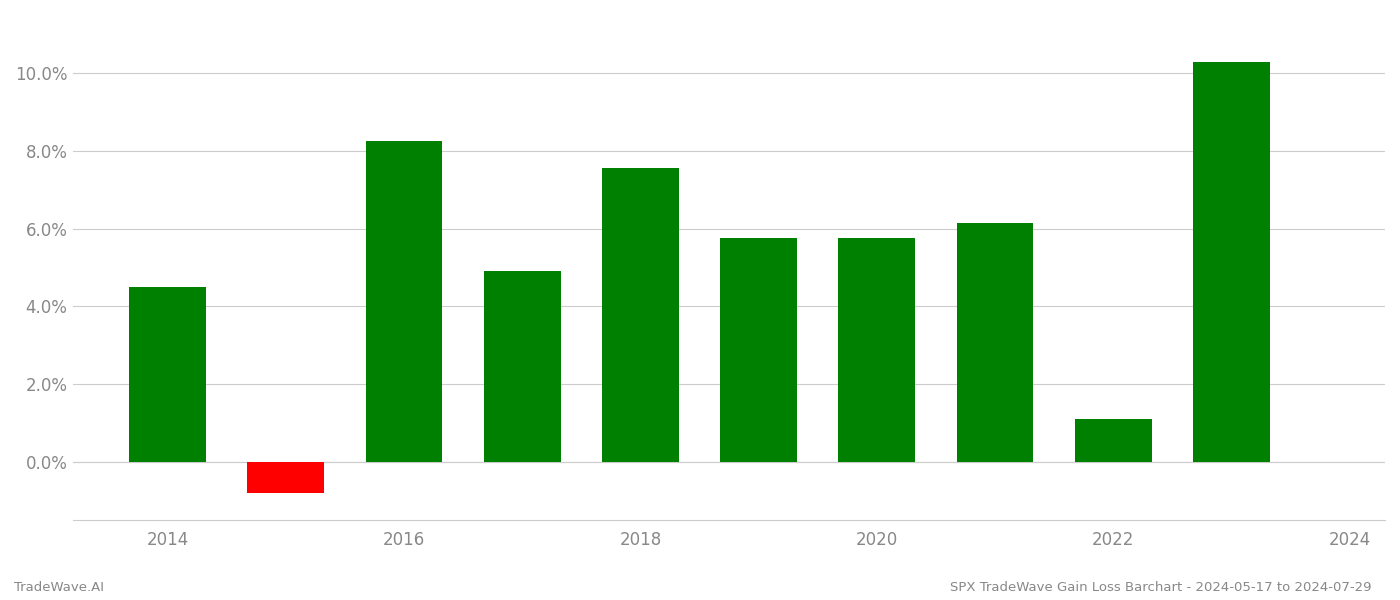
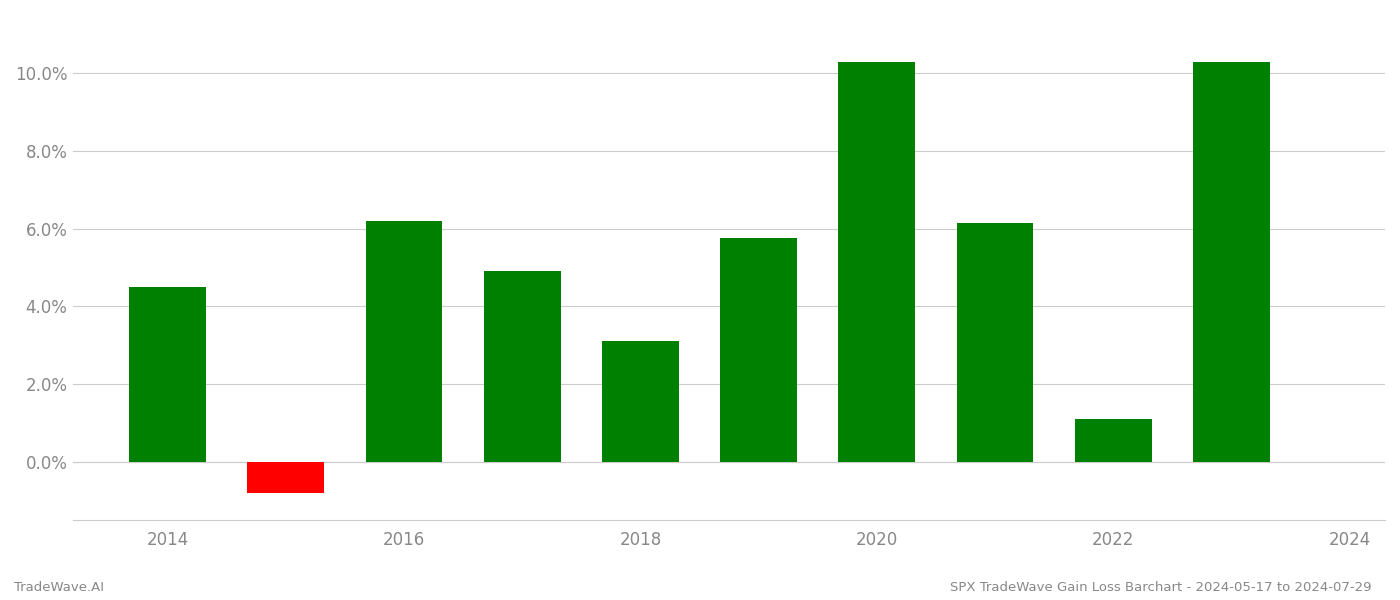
2016: 8.25% -> 6.20%
2018: 7.55% -> 3.10%
2020: 5.75% -> 10.30%
